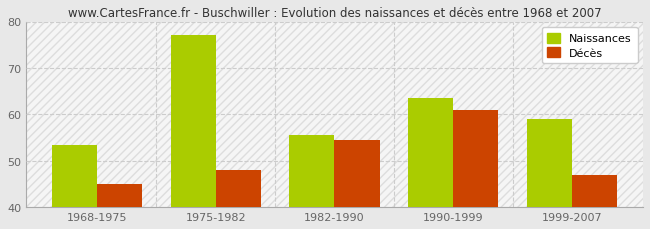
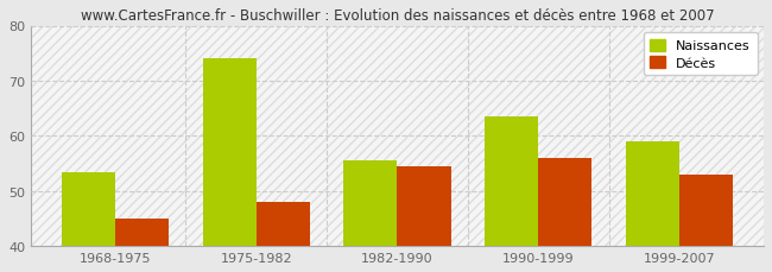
Naissances/1975-1982: 77.0 -> 74.0
Décès/1990-1999: 61.0 -> 56.0
Décès/1999-2007: 47.0 -> 53.0
